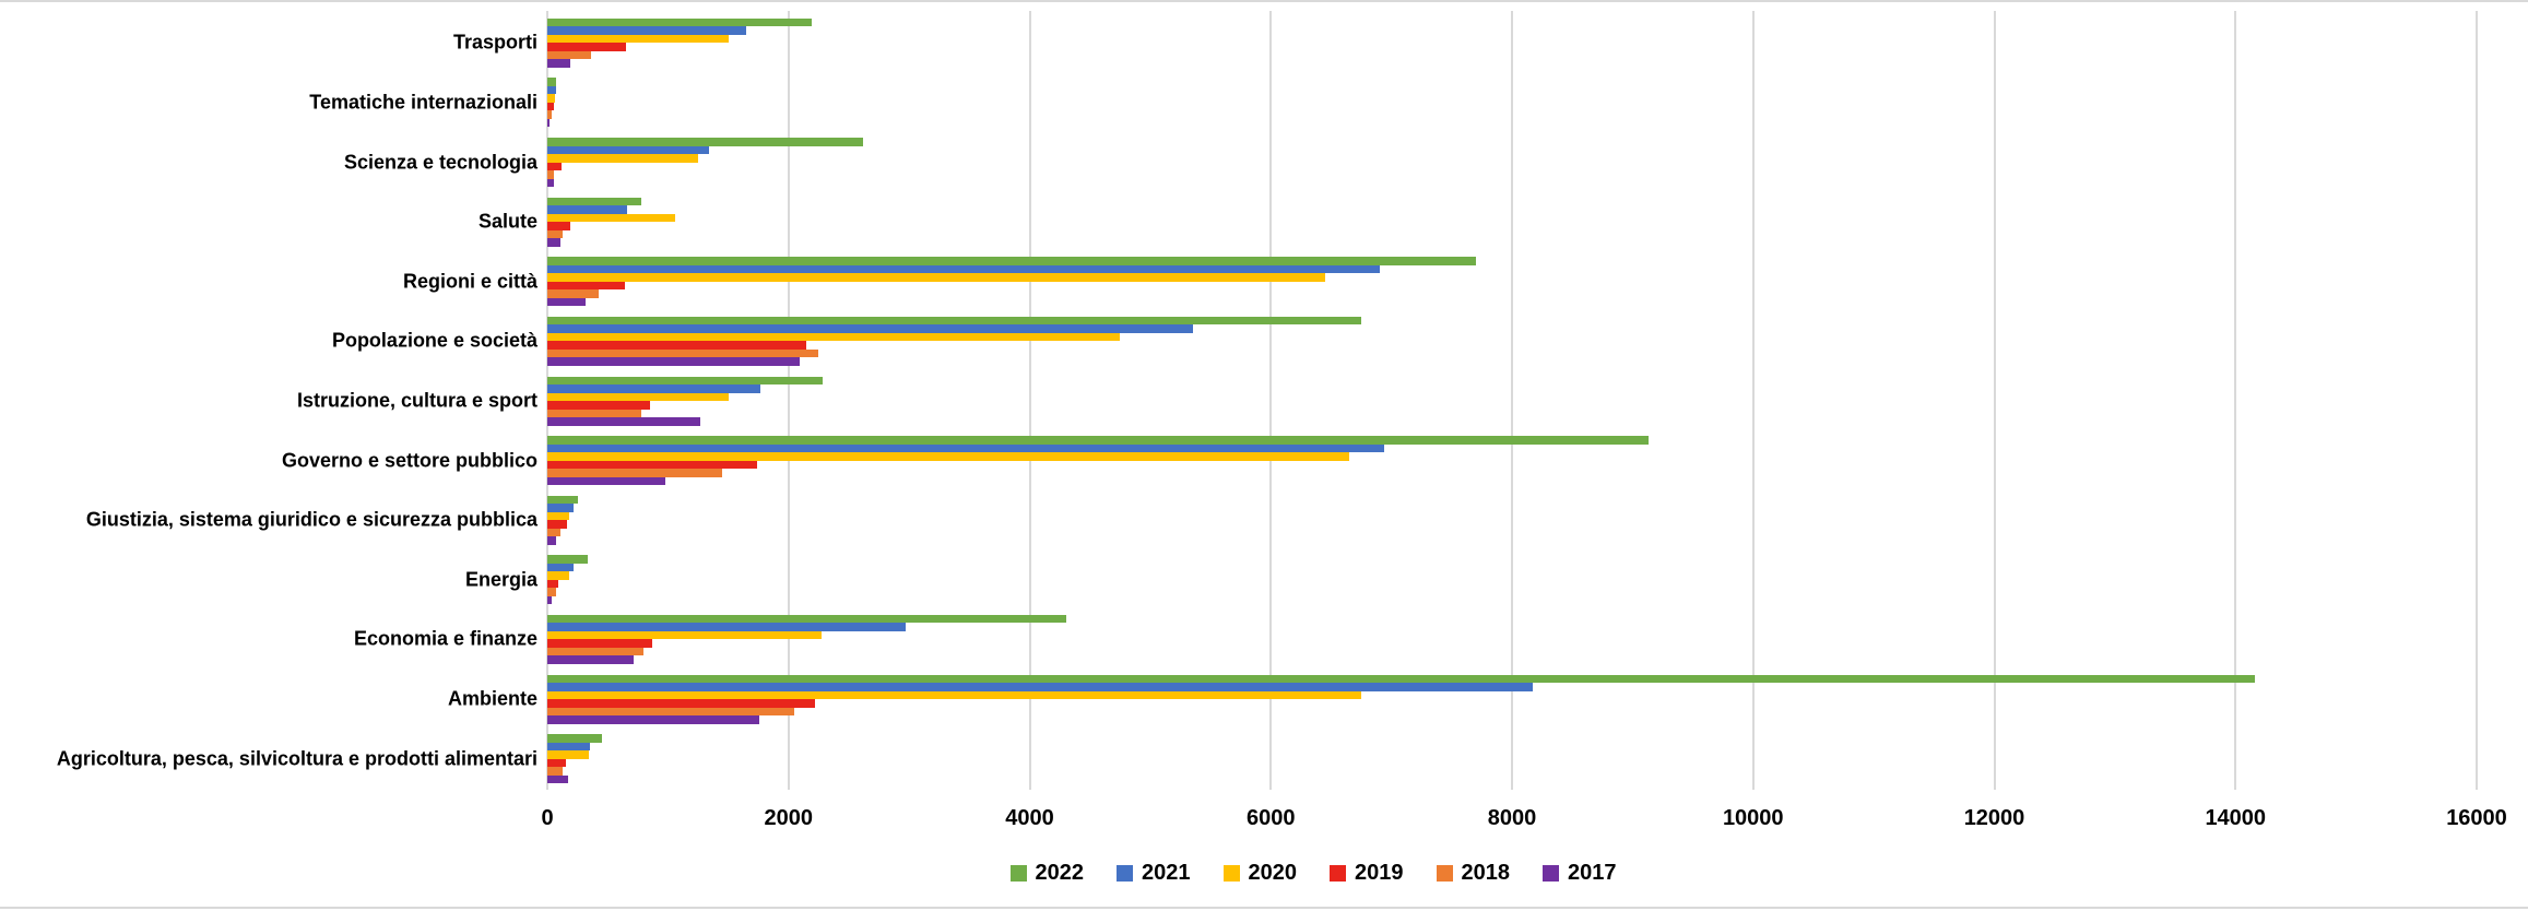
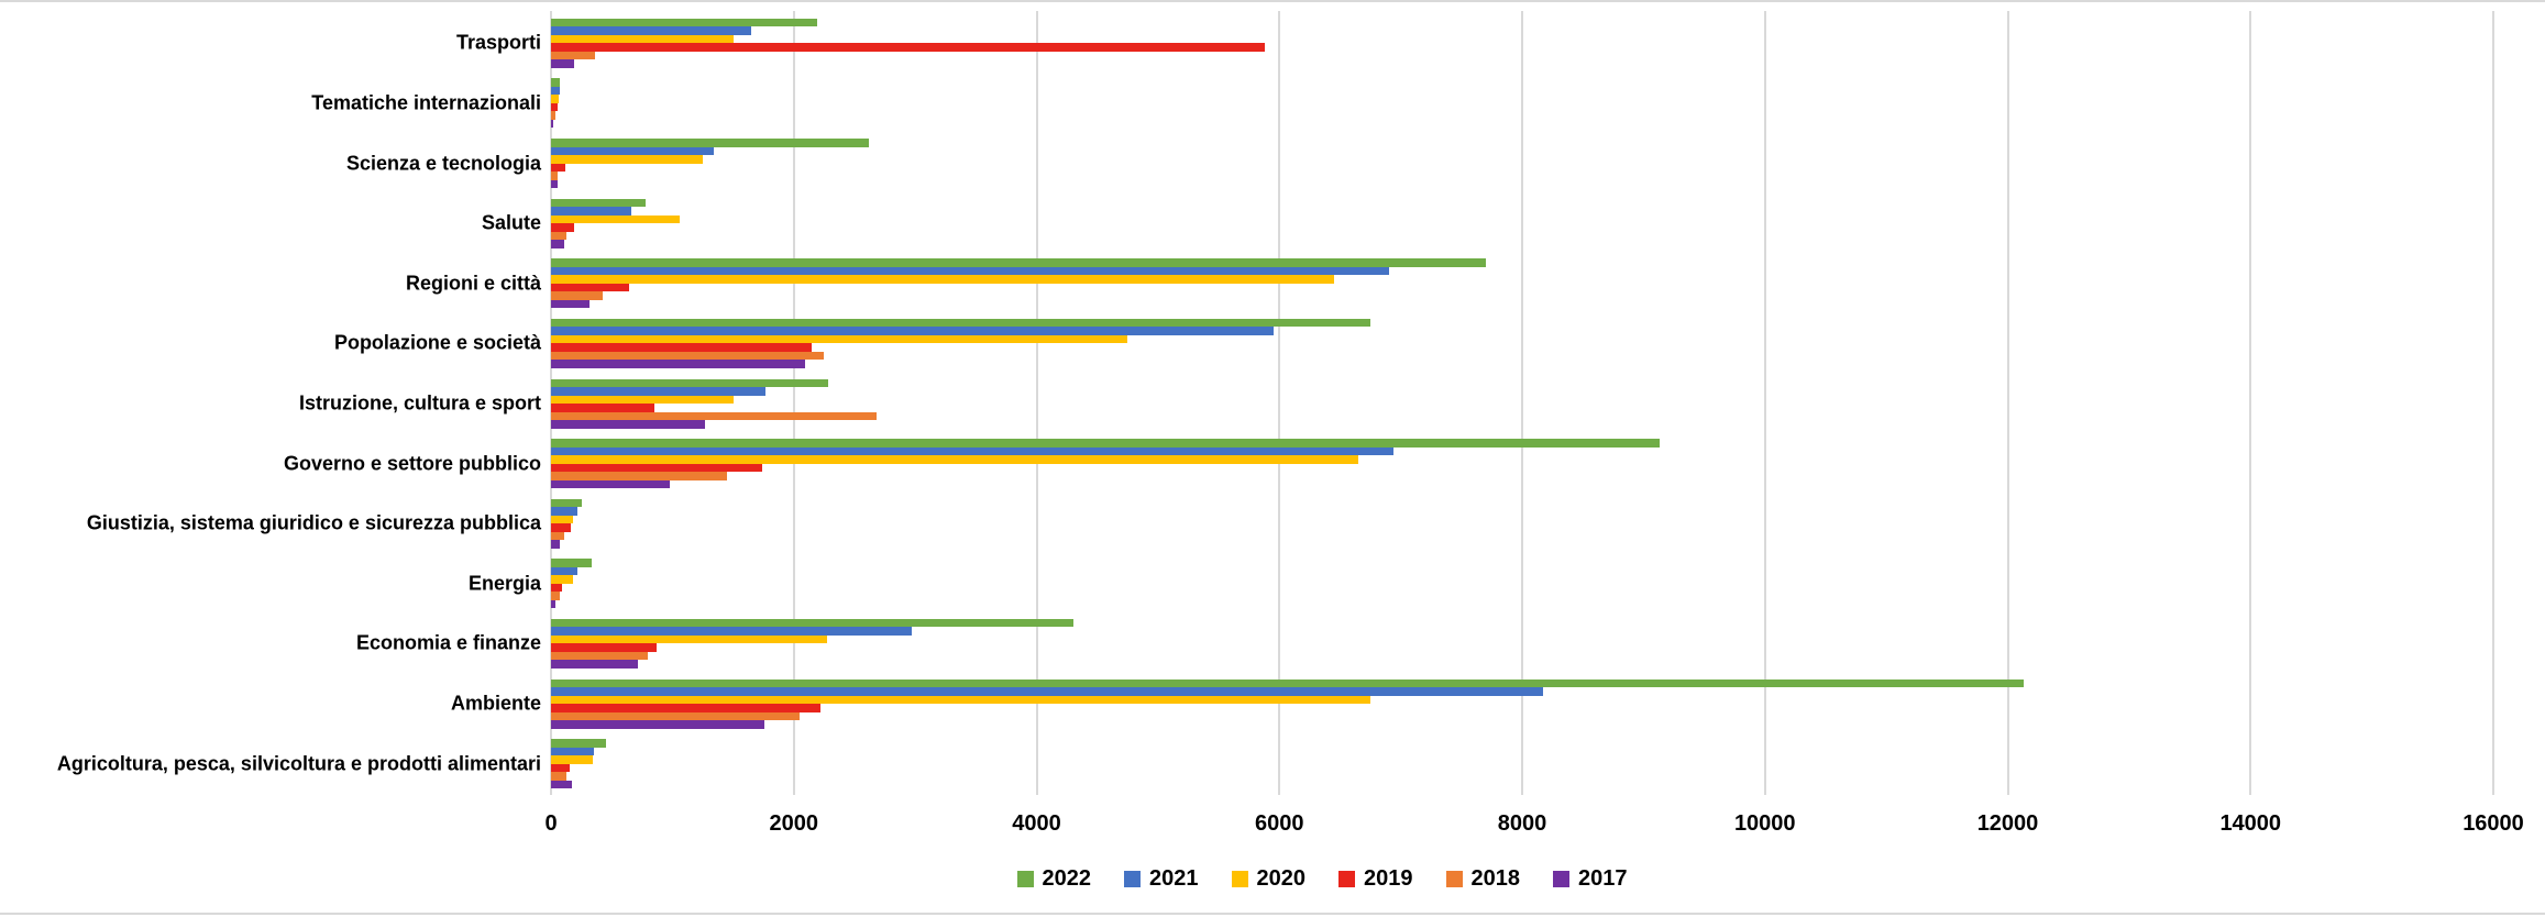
2019/Trasporti: 650 -> 5880
2021/Popolazione e società: 5350 -> 5950
2018/Istruzione, cultura e sport: 780 -> 2680
2022/Ambiente: 14160 -> 12130
